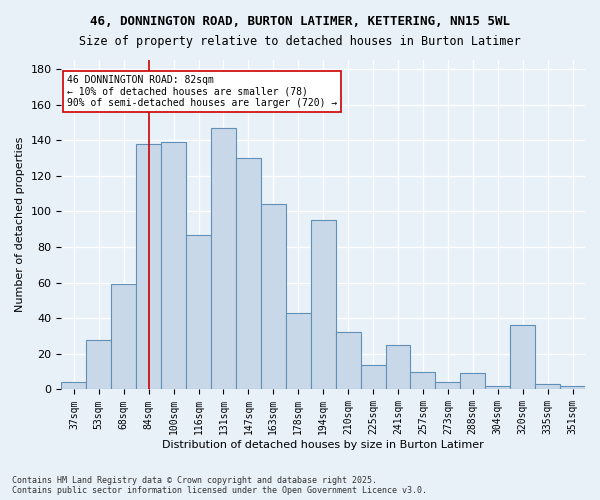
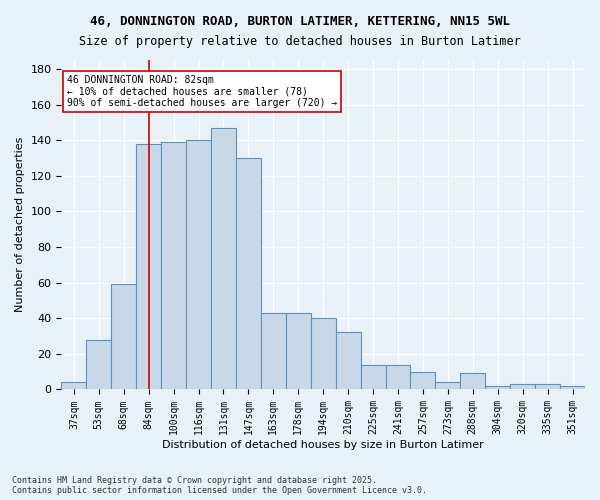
116sqm: 87 -> 140
163sqm: 104 -> 43
194sqm: 95 -> 40
241sqm: 25 -> 14
320sqm: 36 -> 3
